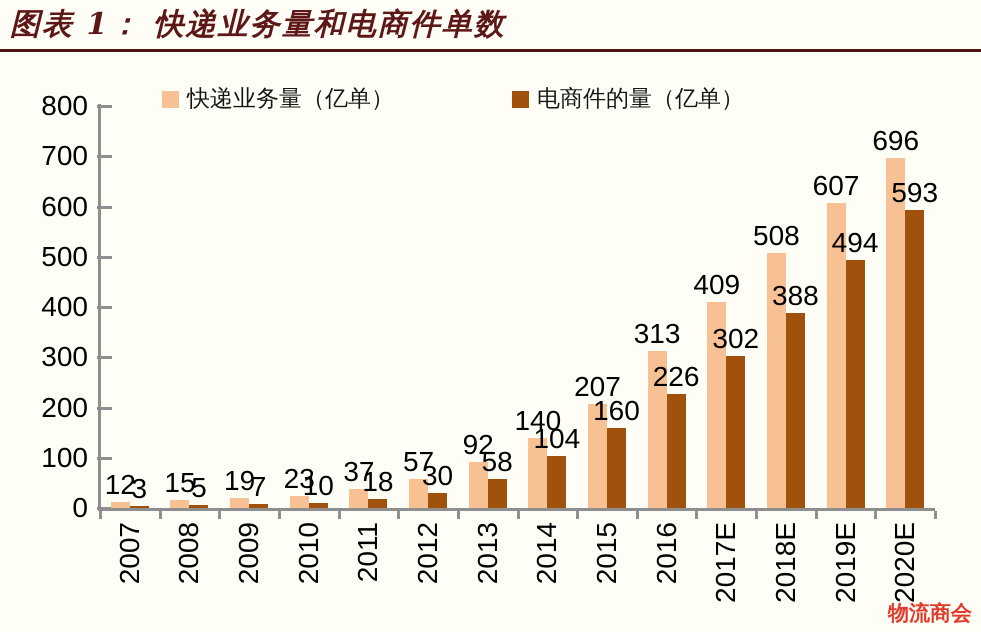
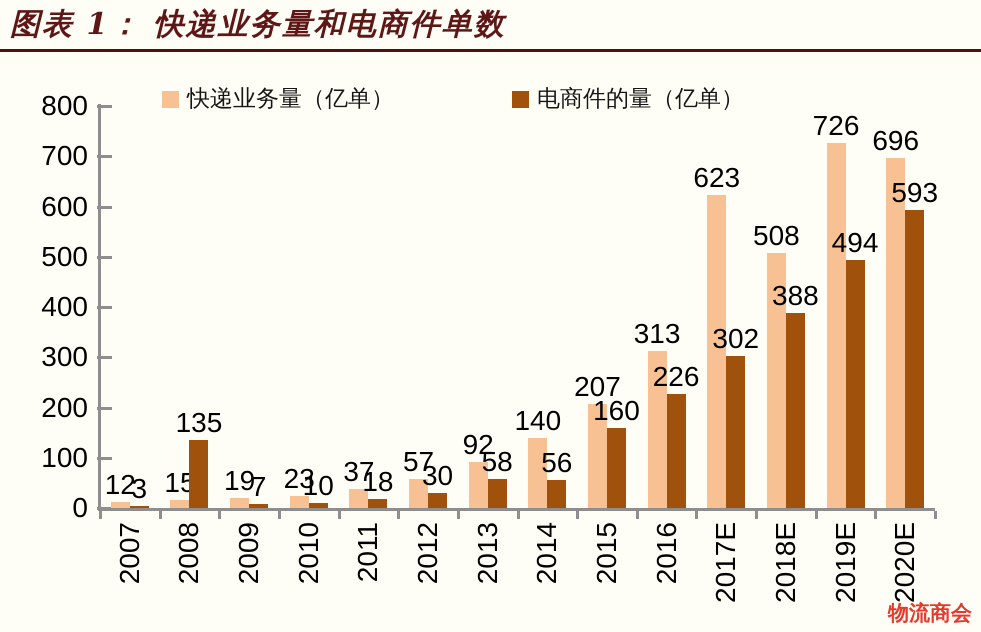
电商件的量（亿单）/2008: 5 -> 135
电商件的量（亿单）/2014: 104 -> 56
快递业务量（亿单）/2017E: 409 -> 623
快递业务量（亿单）/2019E: 607 -> 726
